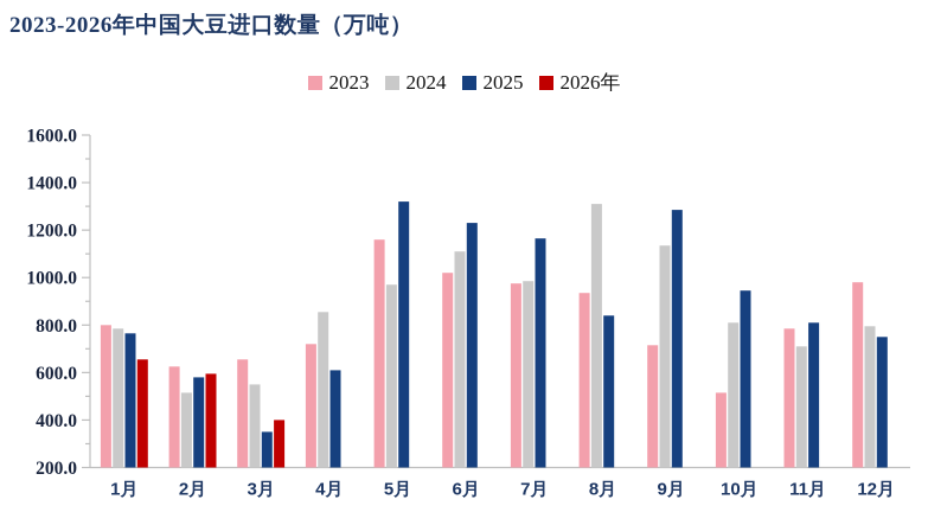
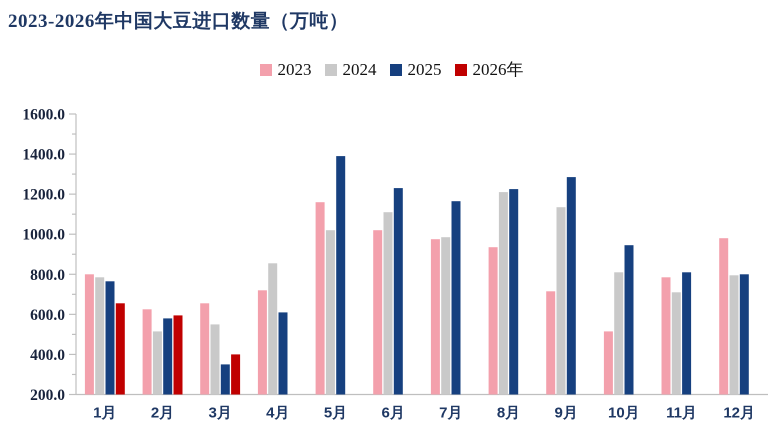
2024/5月: 970 -> 1020
2025/5月: 1320 -> 1390
2024/8月: 1310 -> 1210
2025/8月: 840 -> 1220
2025/12月: 750 -> 800
